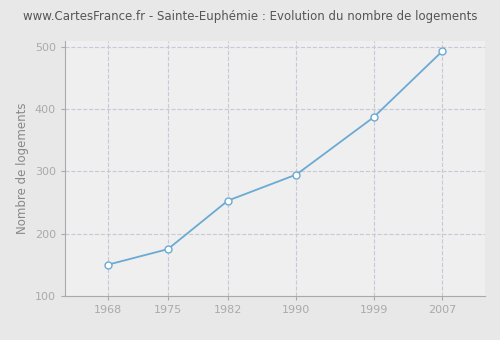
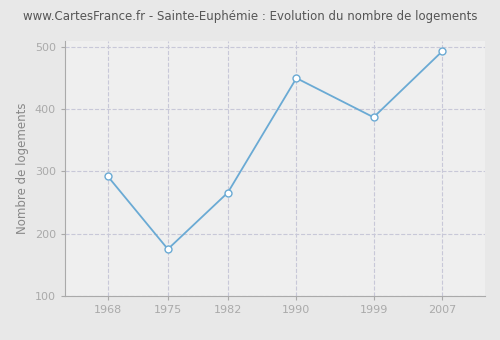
1968: 150 -> 292
1982: 253 -> 266
1990: 295 -> 450
